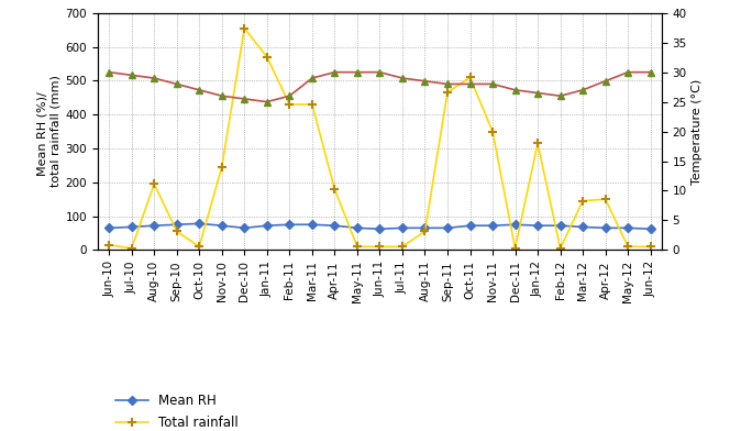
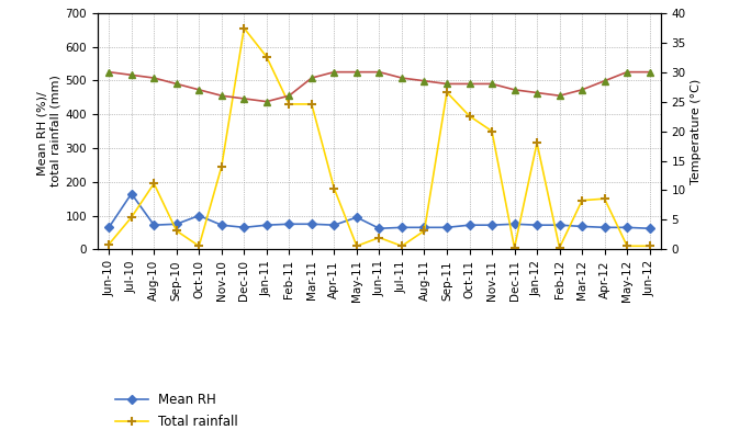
Mean RH/Jul-10: 68 -> 165
Total rainfall/Jul-10: 5 -> 95
Mean RH/Oct-10: 78 -> 100
Mean RH/May-11: 65 -> 95
Total rainfall/Jun-11: 10 -> 35
Total rainfall/Oct-11: 510 -> 395
